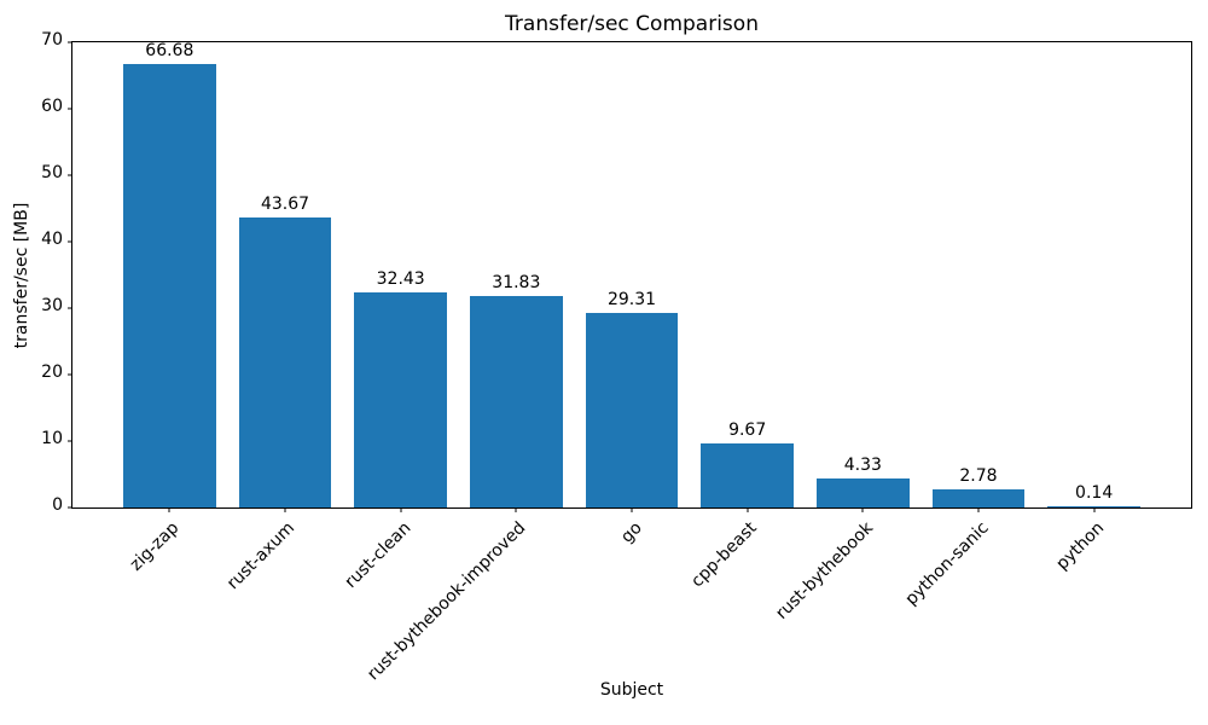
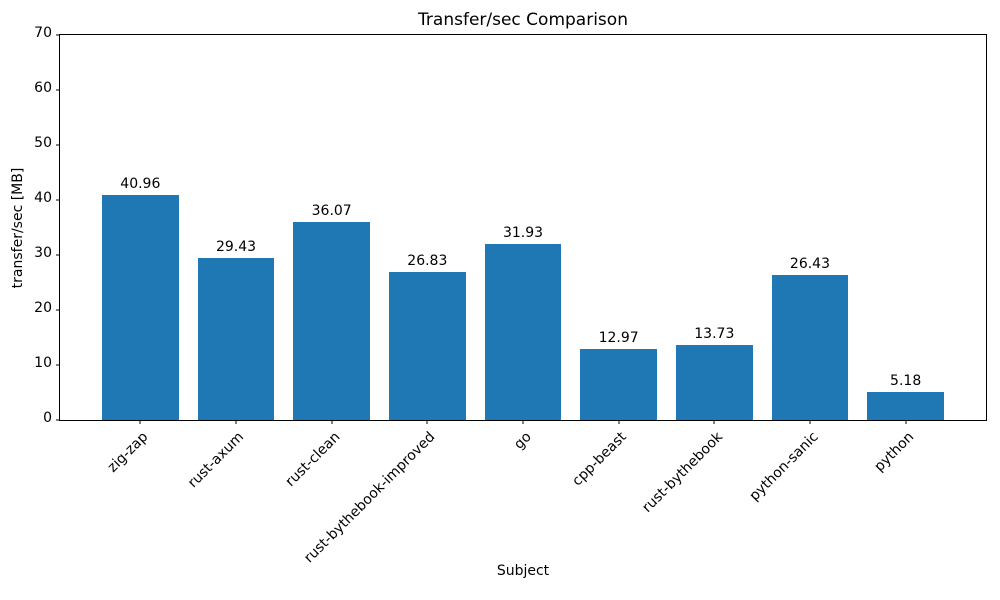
zig-zap: 66.68 -> 40.96
rust-axum: 43.67 -> 29.43
rust-clean: 32.43 -> 36.07
rust-bythebook-improved: 31.83 -> 26.83
go: 29.31 -> 31.93
cpp-beast: 9.67 -> 12.97
rust-bythebook: 4.33 -> 13.73
python-sanic: 2.78 -> 26.43
python: 0.14 -> 5.18
